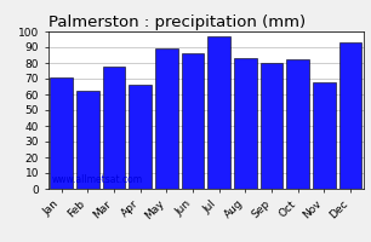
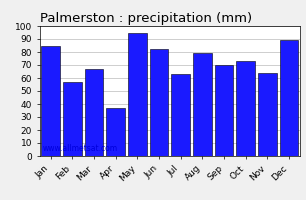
Jan: 71 -> 85
Feb: 62 -> 57
Mar: 78 -> 67
Apr: 66 -> 37
May: 89 -> 95
Jun: 86 -> 82
Jul: 97 -> 63
Aug: 83 -> 79
Sep: 80 -> 70
Oct: 82 -> 73
Nov: 68 -> 64
Dec: 93 -> 89
